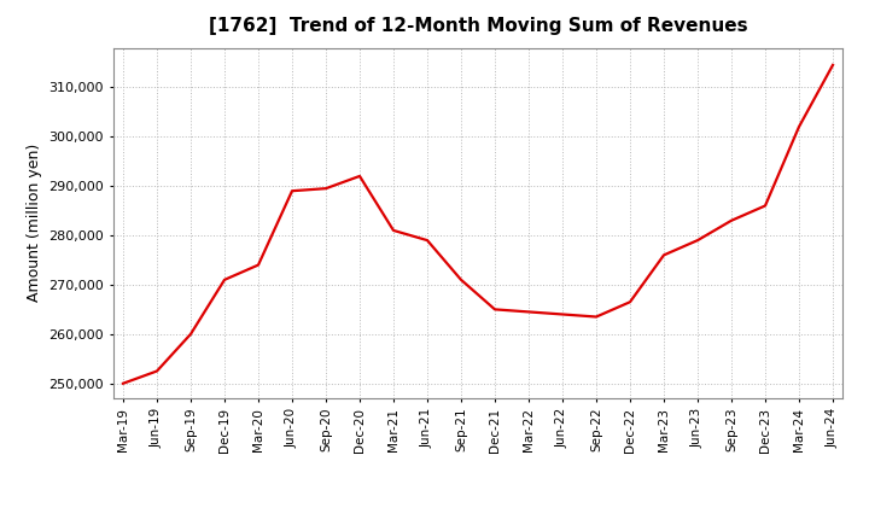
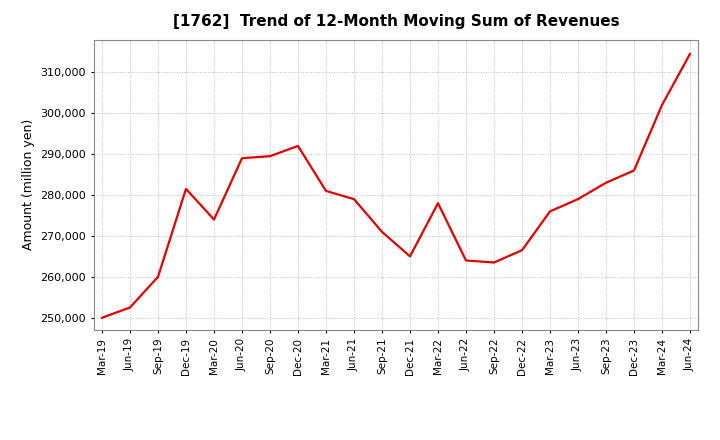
Dec-19: 271,000 -> 281,500
Mar-22: 264,500 -> 278,000
